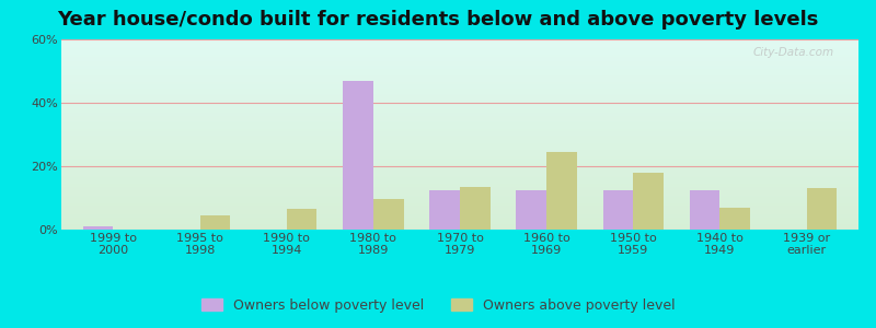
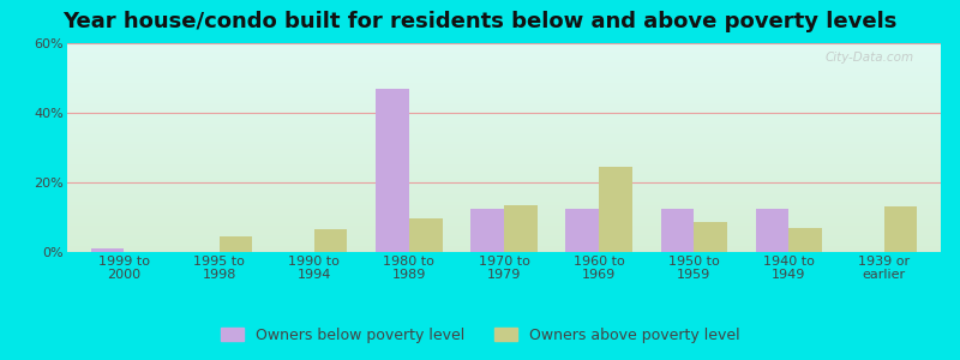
Owners above poverty level/1950 to 1959: 18.0% -> 8.5%
